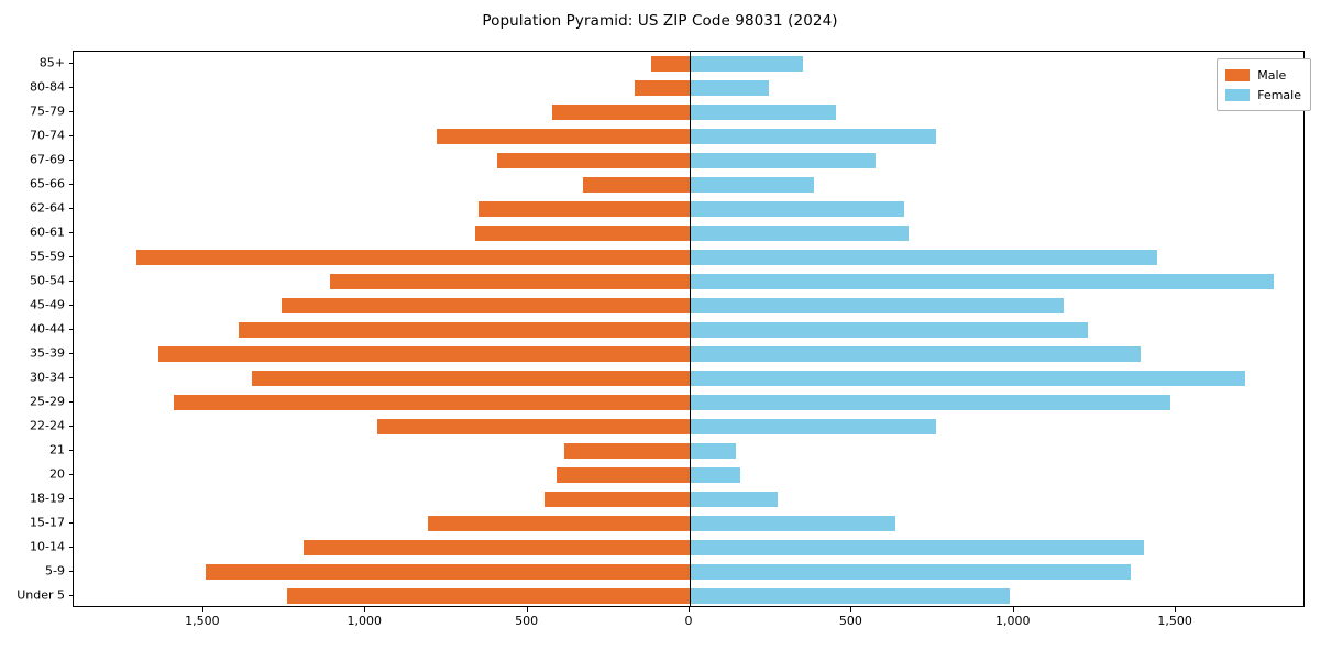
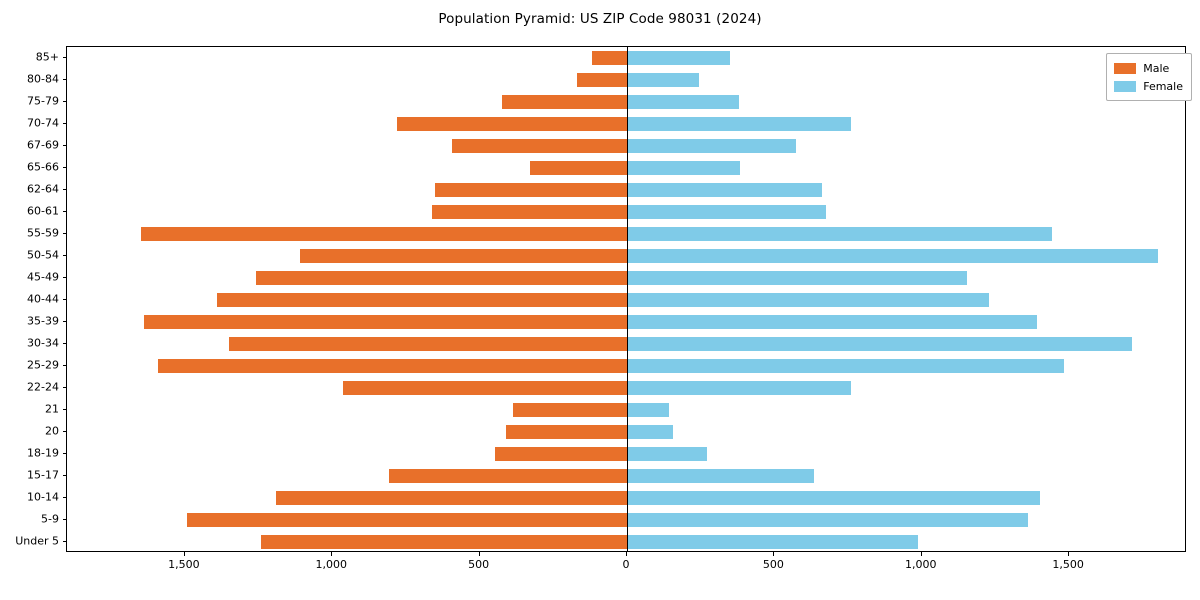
Female/75-79: 450 -> 380
Male/55-59: 1710 -> 1650
